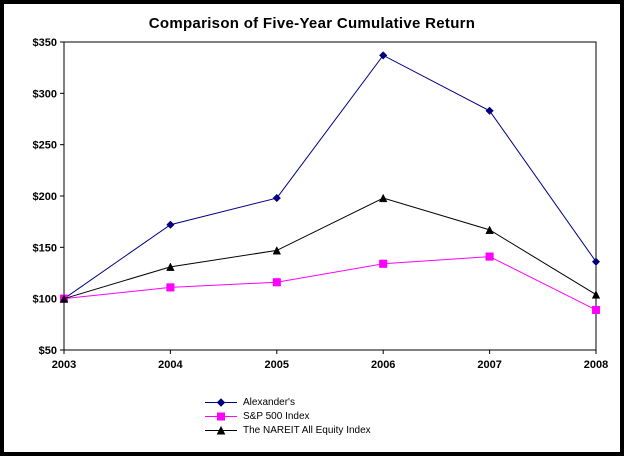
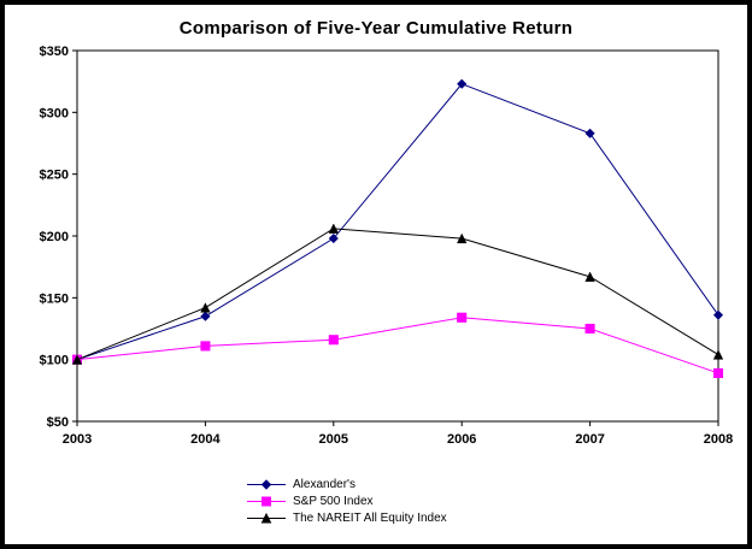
Alexander's/2004: $172 -> $135
The NAREIT All Equity Index/2004: $131 -> $142
The NAREIT All Equity Index/2005: $147 -> $206
Alexander's/2006: $337 -> $323
S&P 500 Index/2007: $141 -> $125
